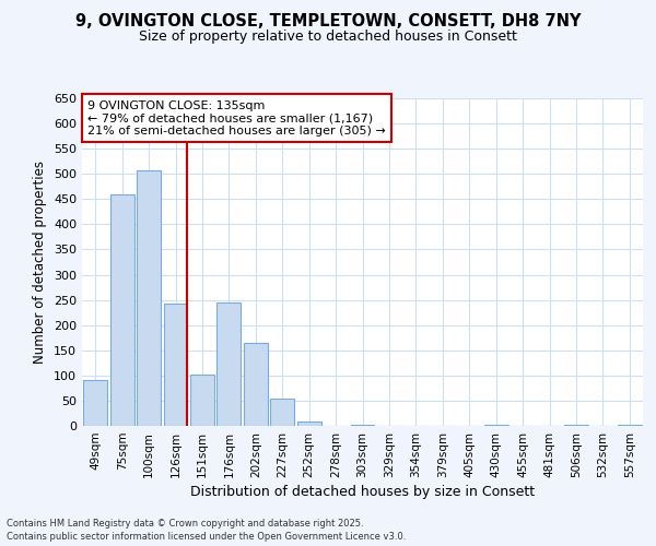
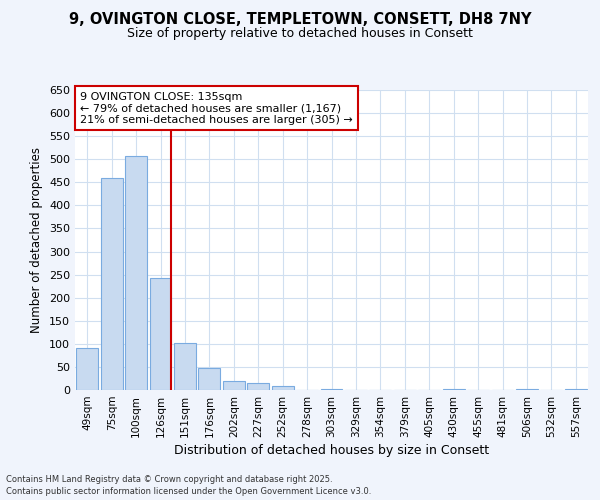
176sqm: 245 -> 48
202sqm: 165 -> 19
227sqm: 55 -> 15
